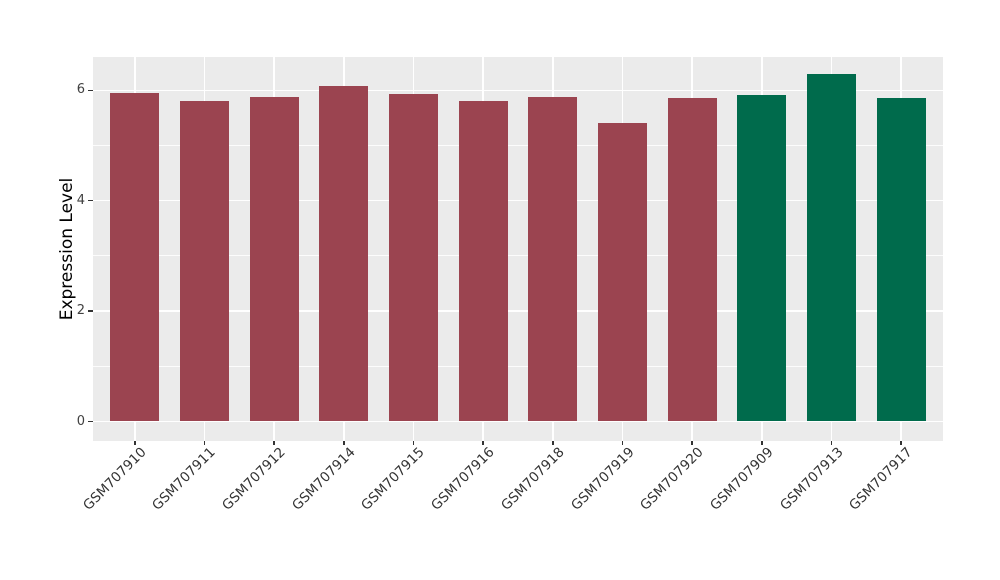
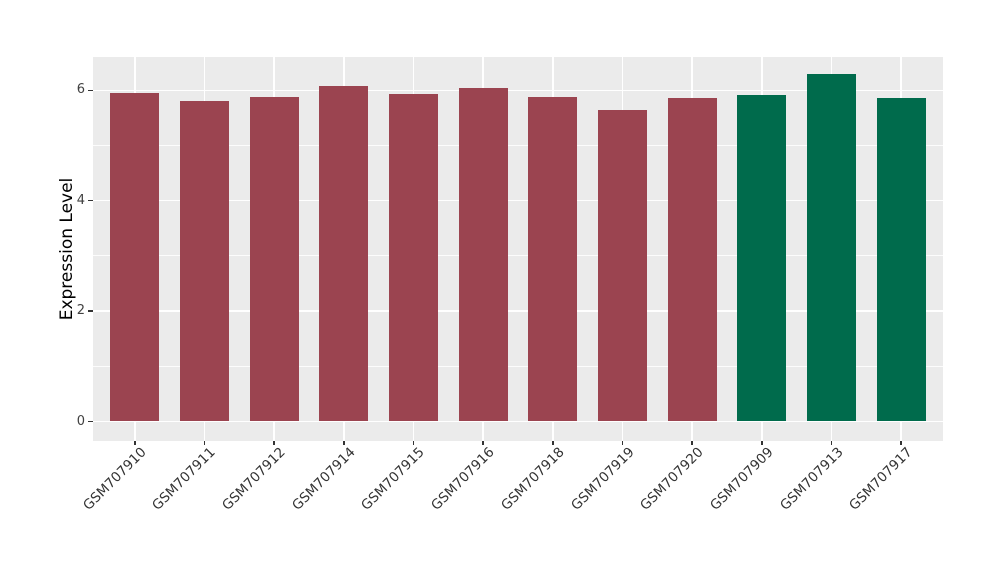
GSM707916: 5.8 -> 6.0
GSM707919: 5.4 -> 5.6
